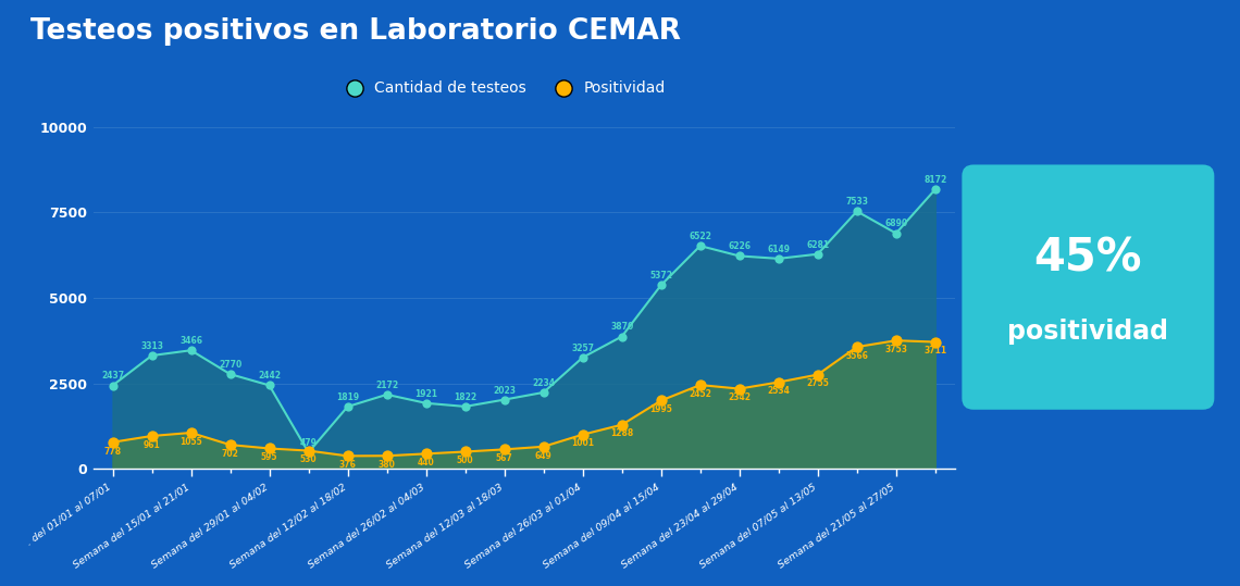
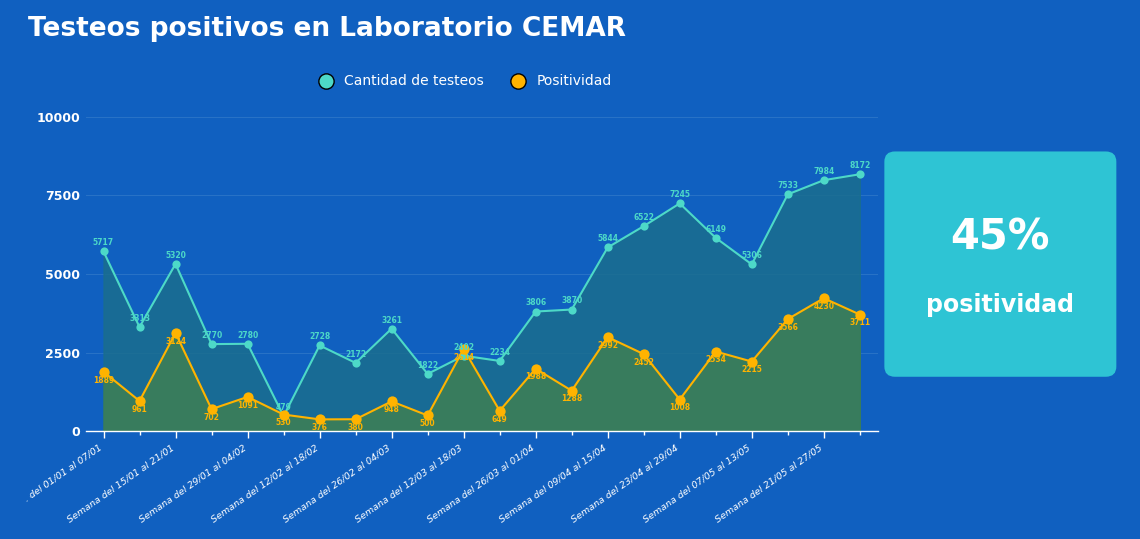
Cantidad de testeos/. del 01/01 al 07/01: 2437 -> 5717
Positividad/. del 01/01 al 07/01: 778 -> 1889
Cantidad de testeos/Semana del 15/01 al 21/01: 3466 -> 5320
Positividad/Semana del 15/01 al 21/01: 1055 -> 3124
Cantidad de testeos/Semana del 29/01 al 04/02: 2442 -> 2780
Positividad/Semana del 29/01 al 04/02: 595 -> 1091
Cantidad de testeos/Semana del 12/02 al 18/02: 1819 -> 2728
Cantidad de testeos/Semana del 26/02 al 04/03: 1921 -> 3261
Positividad/Semana del 26/02 al 04/03: 440 -> 948
Cantidad de testeos/Semana del 12/03 al 18/03: 2023 -> 2402
Positividad/Semana del 12/03 al 18/03: 567 -> 2614
Cantidad de testeos/Semana del 26/03 al 01/04: 3257 -> 3806
Positividad/Semana del 26/03 al 01/04: 1001 -> 1988
Cantidad de testeos/Semana del 09/04 al 15/04: 5372 -> 5844
Positividad/Semana del 09/04 al 15/04: 1995 -> 2992
Cantidad de testeos/Semana del 23/04 al 29/04: 6226 -> 7245
Positividad/Semana del 23/04 al 29/04: 2342 -> 1008
Cantidad de testeos/Semana del 07/05 al 13/05: 6281 -> 5306
Positividad/Semana del 07/05 al 13/05: 2755 -> 2215
Cantidad de testeos/Semana del 21/05 al 27/05: 6890 -> 7984
Positividad/Semana del 21/05 al 27/05: 3753 -> 4230
